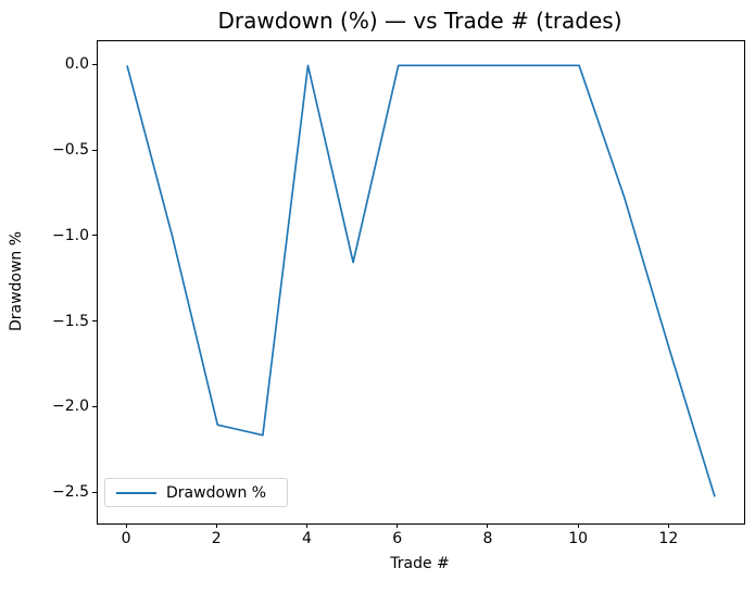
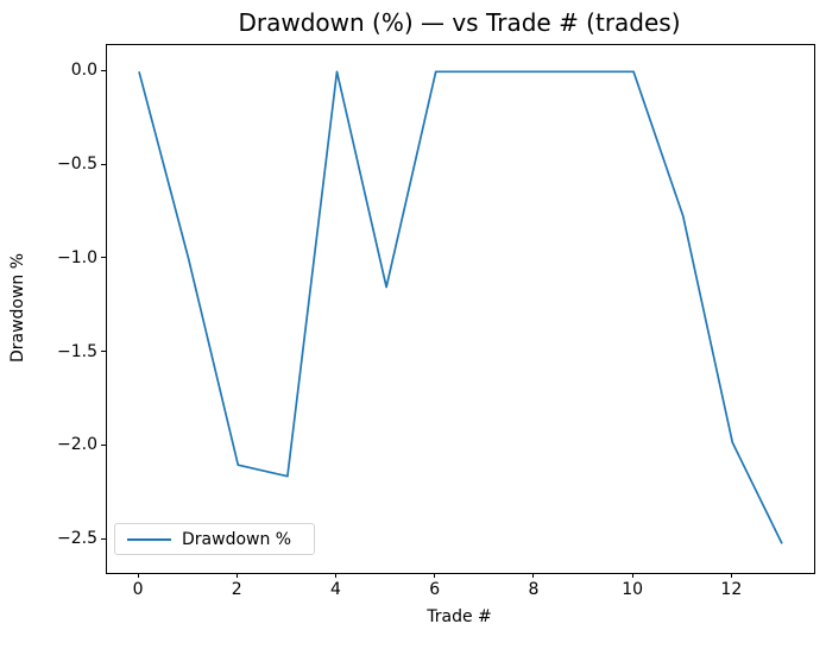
12: -1.66 -> -1.98
